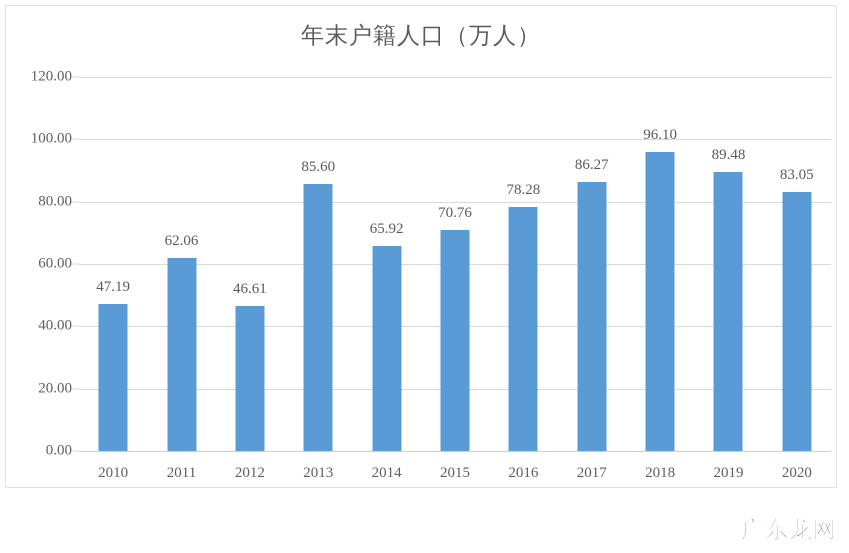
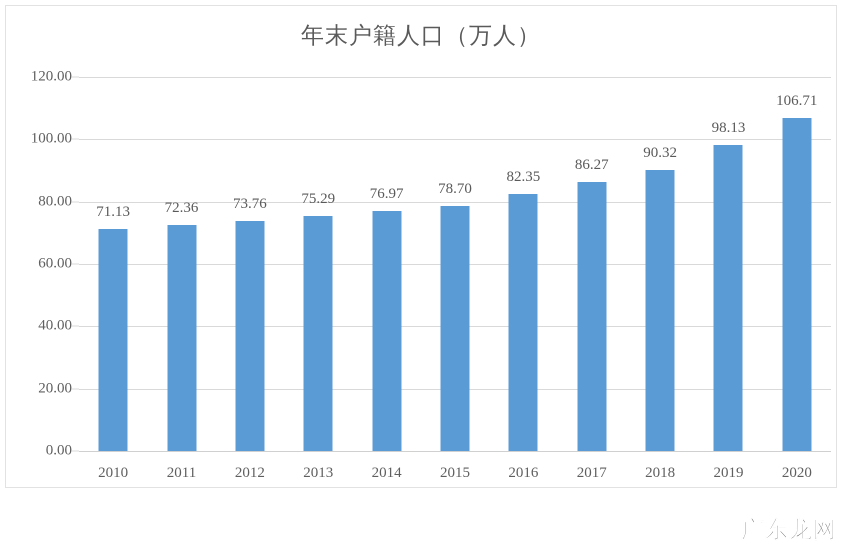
2010: 47.19 -> 71.13
2011: 62.06 -> 72.36
2012: 46.61 -> 73.76
2013: 85.60 -> 75.29
2014: 65.92 -> 76.97
2015: 70.76 -> 78.70
2016: 78.28 -> 82.35
2018: 96.10 -> 90.32
2019: 89.48 -> 98.13
2020: 83.05 -> 106.71
